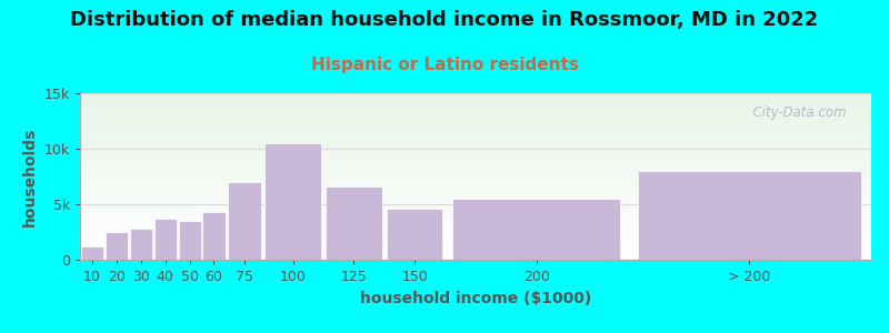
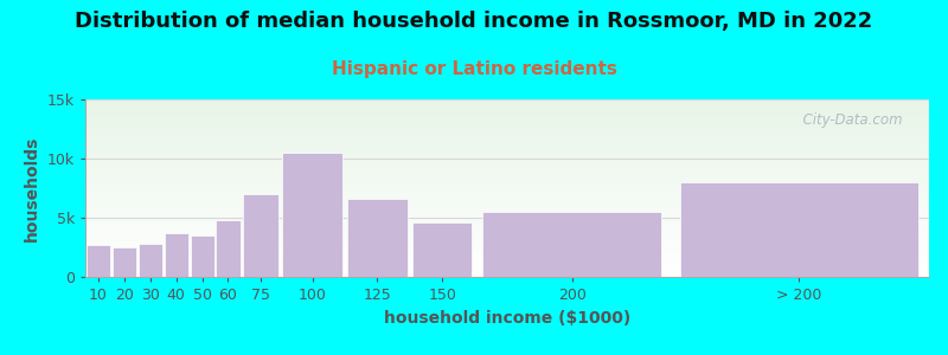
10: 1.2k -> 2.7k
60: 4.3k -> 4.8k
